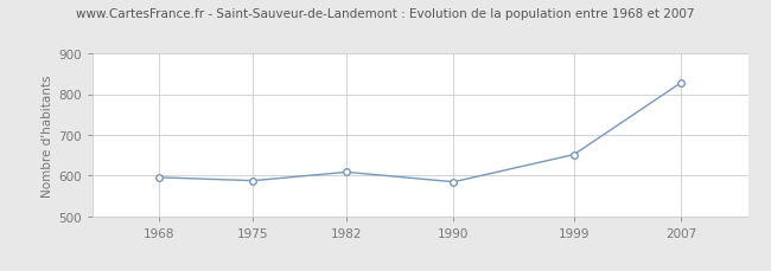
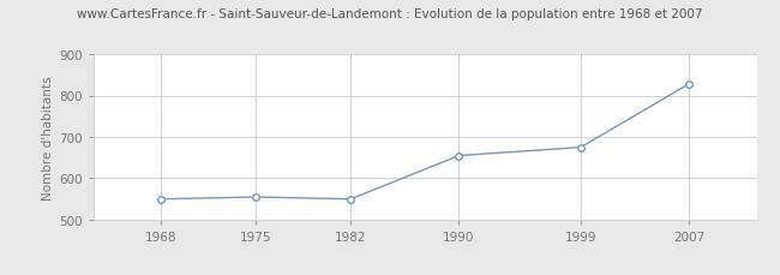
1968: 596 -> 550
1975: 588 -> 555
1982: 609 -> 550
1990: 585 -> 655
1999: 652 -> 675
